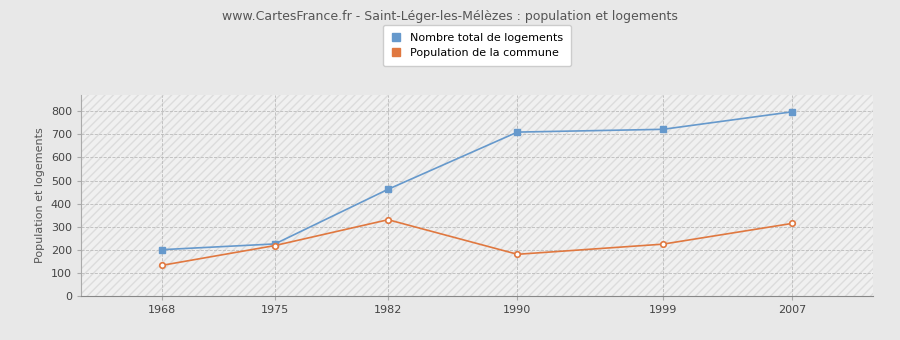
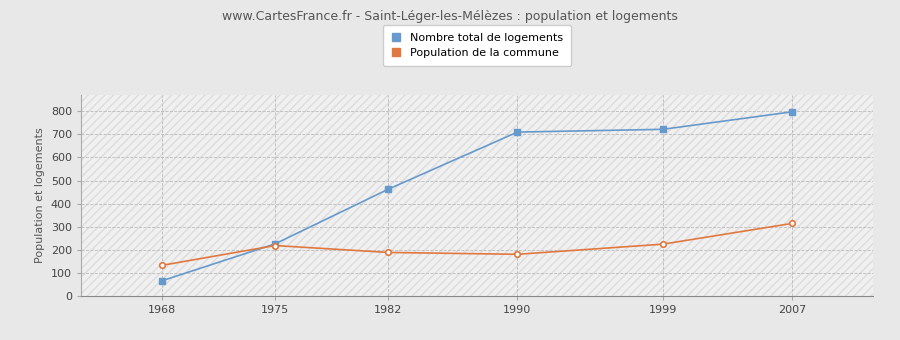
Nombre total de logements/1968: 200 -> 65
Population de la commune/1982: 330 -> 188
